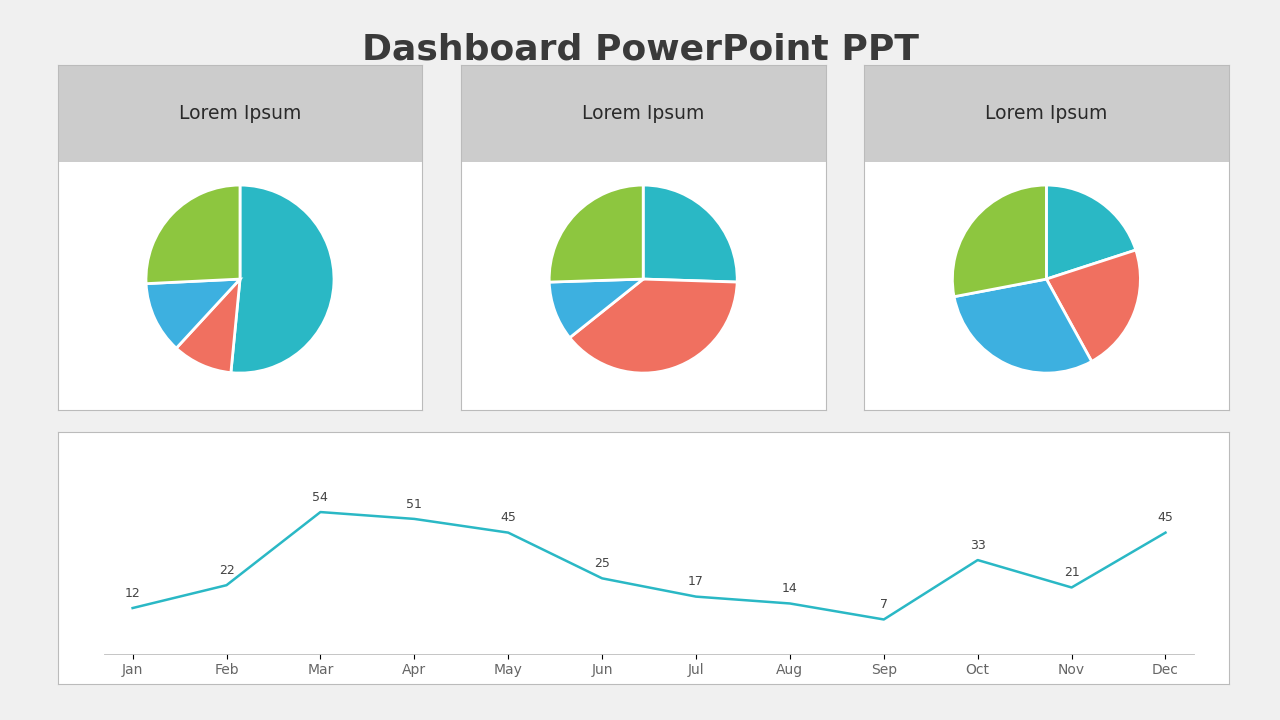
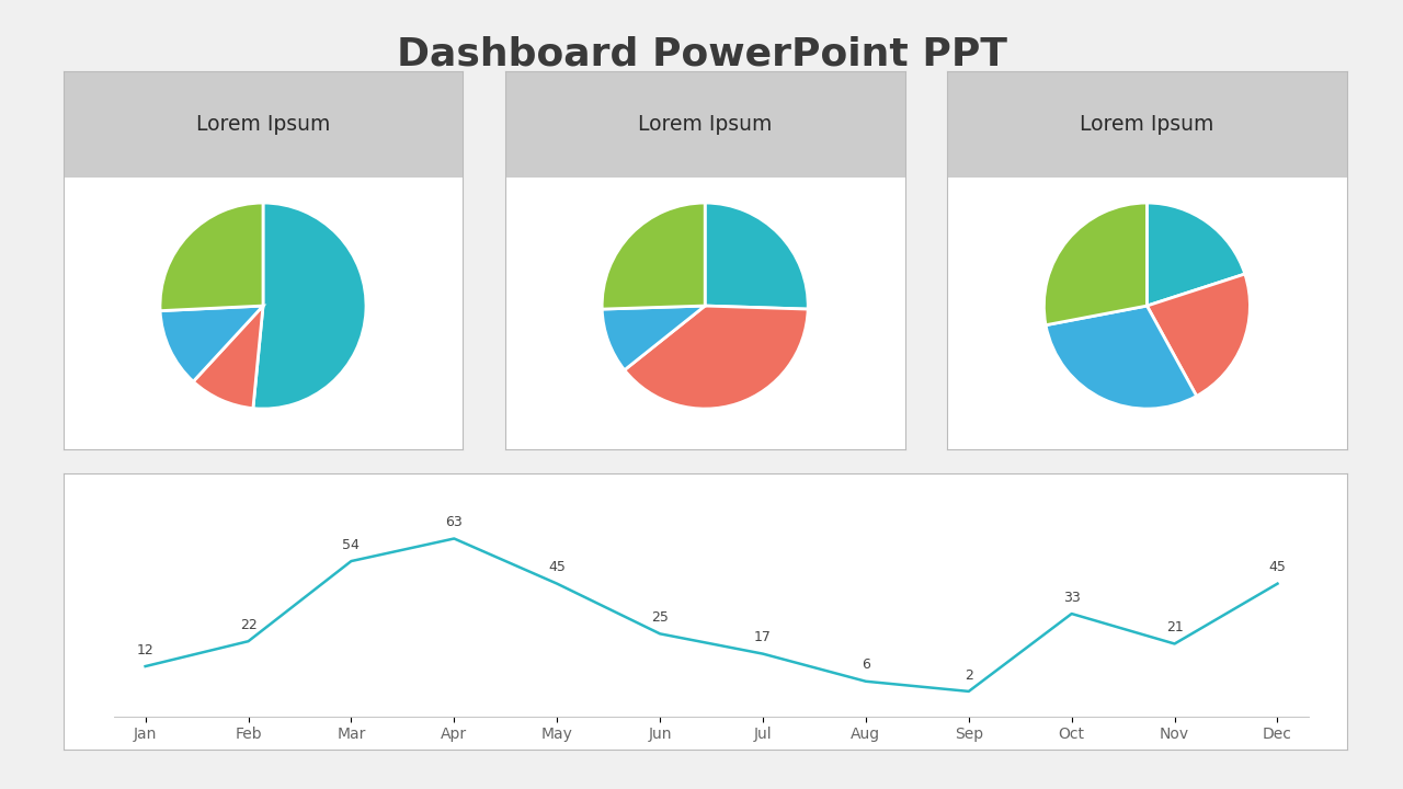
Apr: 51 -> 63
Aug: 14 -> 6
Sep: 7 -> 2
